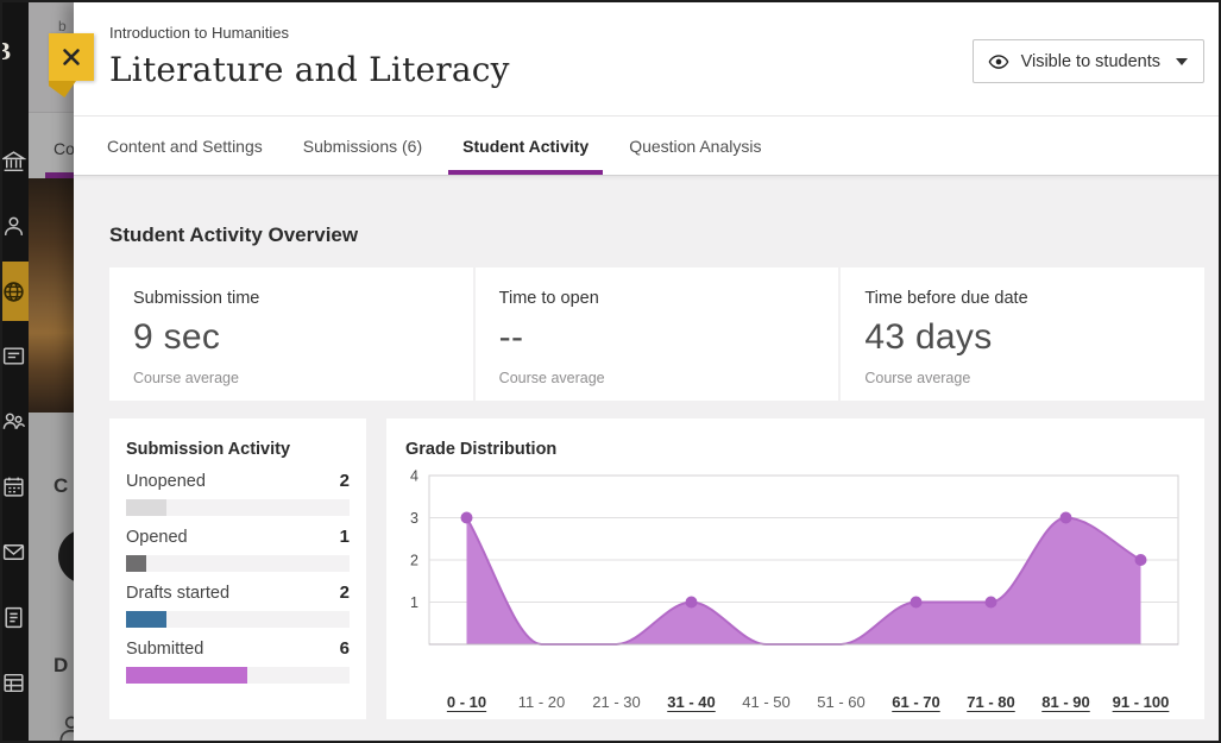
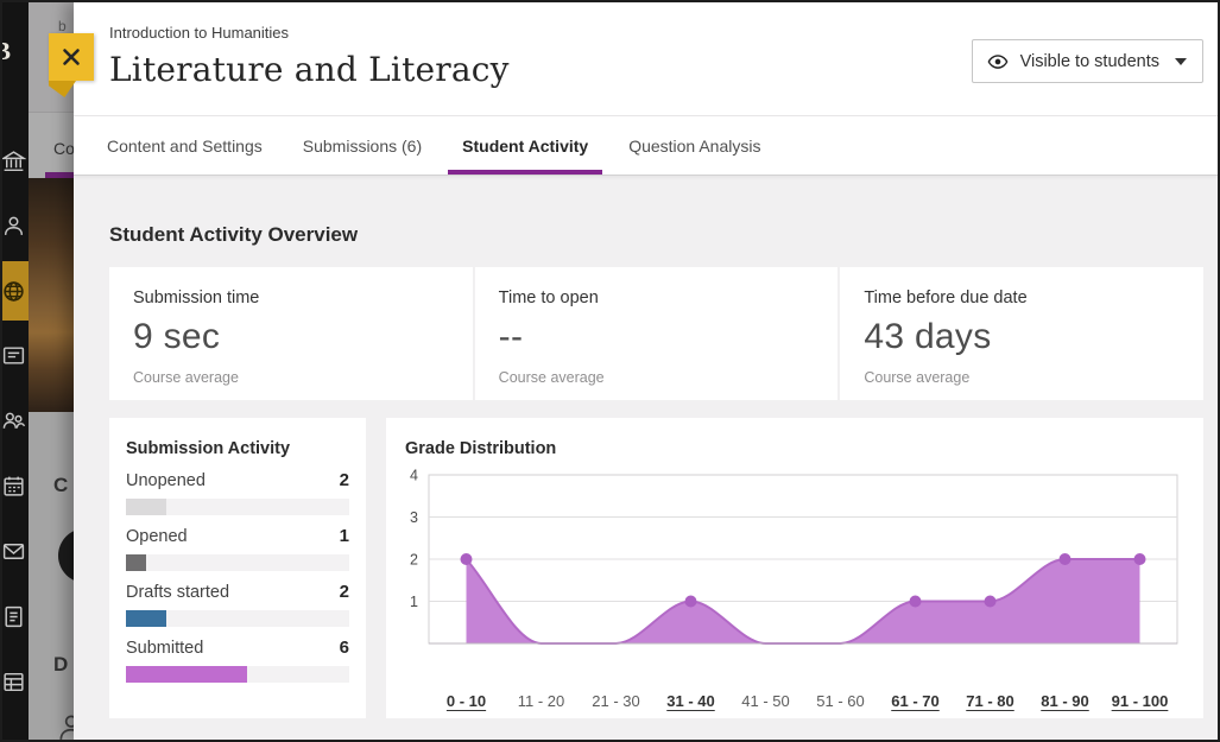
0 - 10: 3 -> 2
81 - 90: 3 -> 2
